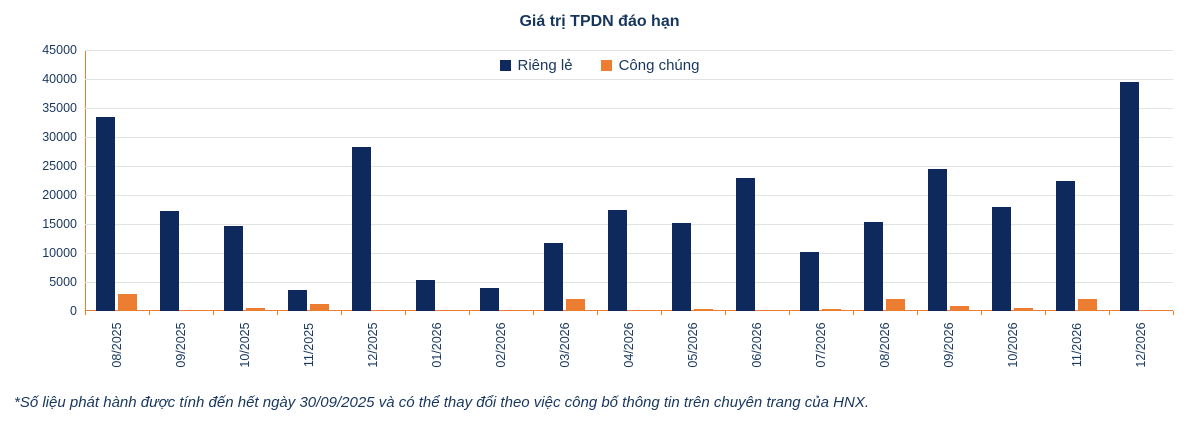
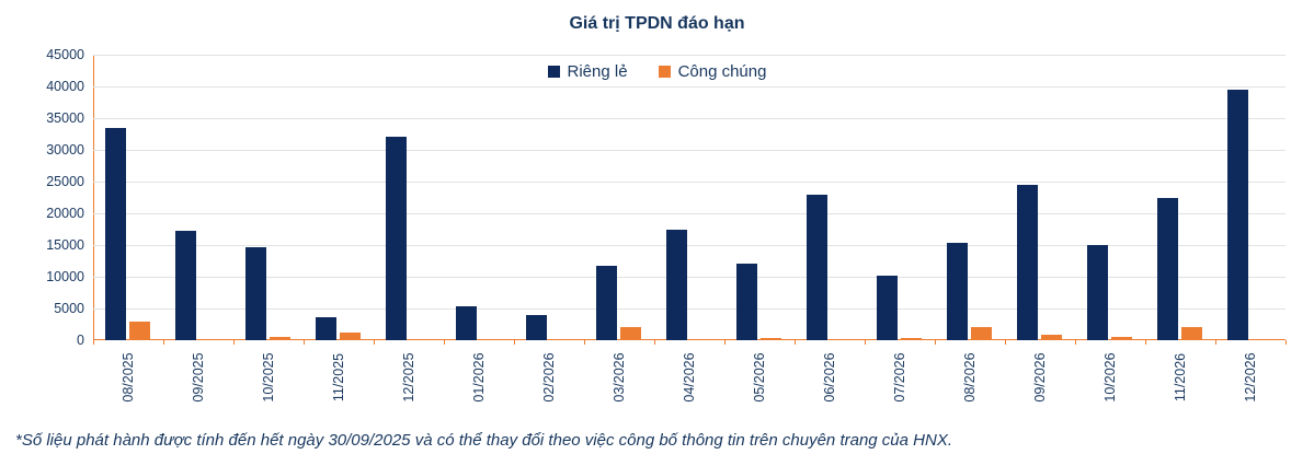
Riêng lẻ/12/2025: 28000 -> 32000
Riêng lẻ/05/2026: 15000 -> 12000
Riêng lẻ/10/2026: 18000 -> 15000
